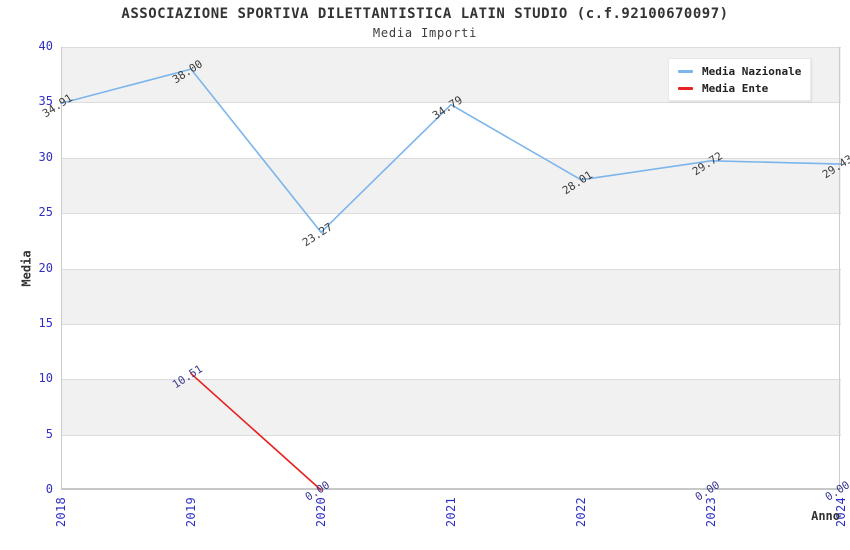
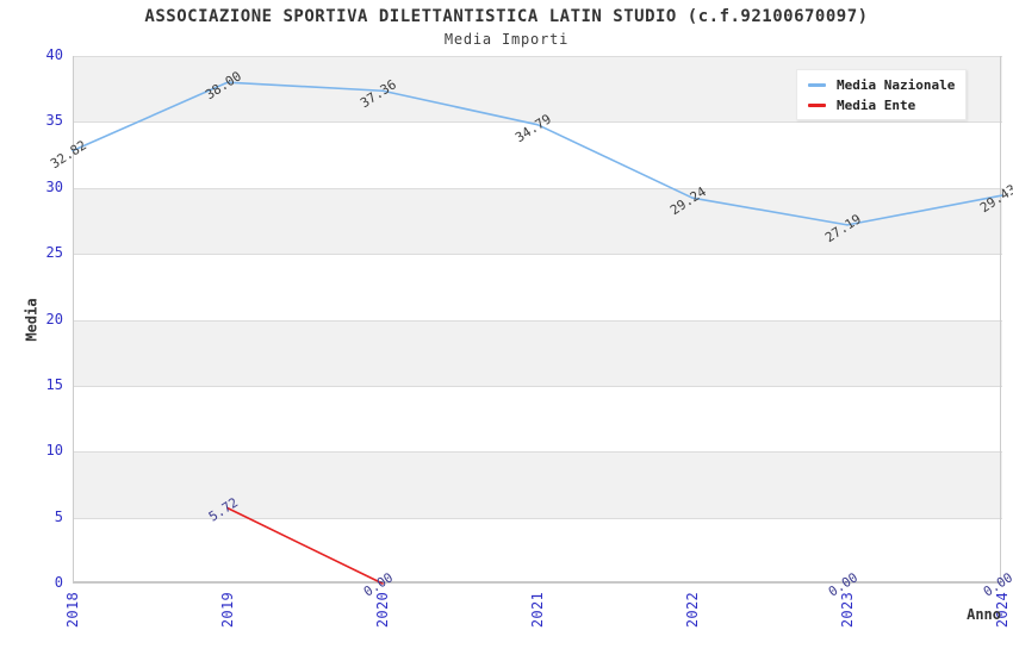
Media Nazionale/2018: 34.91 -> 32.82
Media Ente/2019: 10.51 -> 5.72
Media Nazionale/2020: 23.27 -> 37.36
Media Nazionale/2022: 28.01 -> 29.24
Media Nazionale/2023: 29.72 -> 27.19
